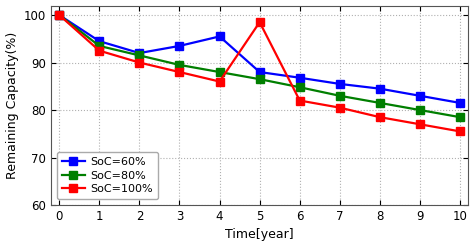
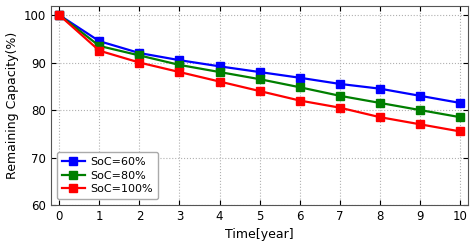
SoC=60%/3: 93.5 -> 90.5
SoC=60%/4: 95.5 -> 89.2
SoC=100%/5: 98.5 -> 84.0
